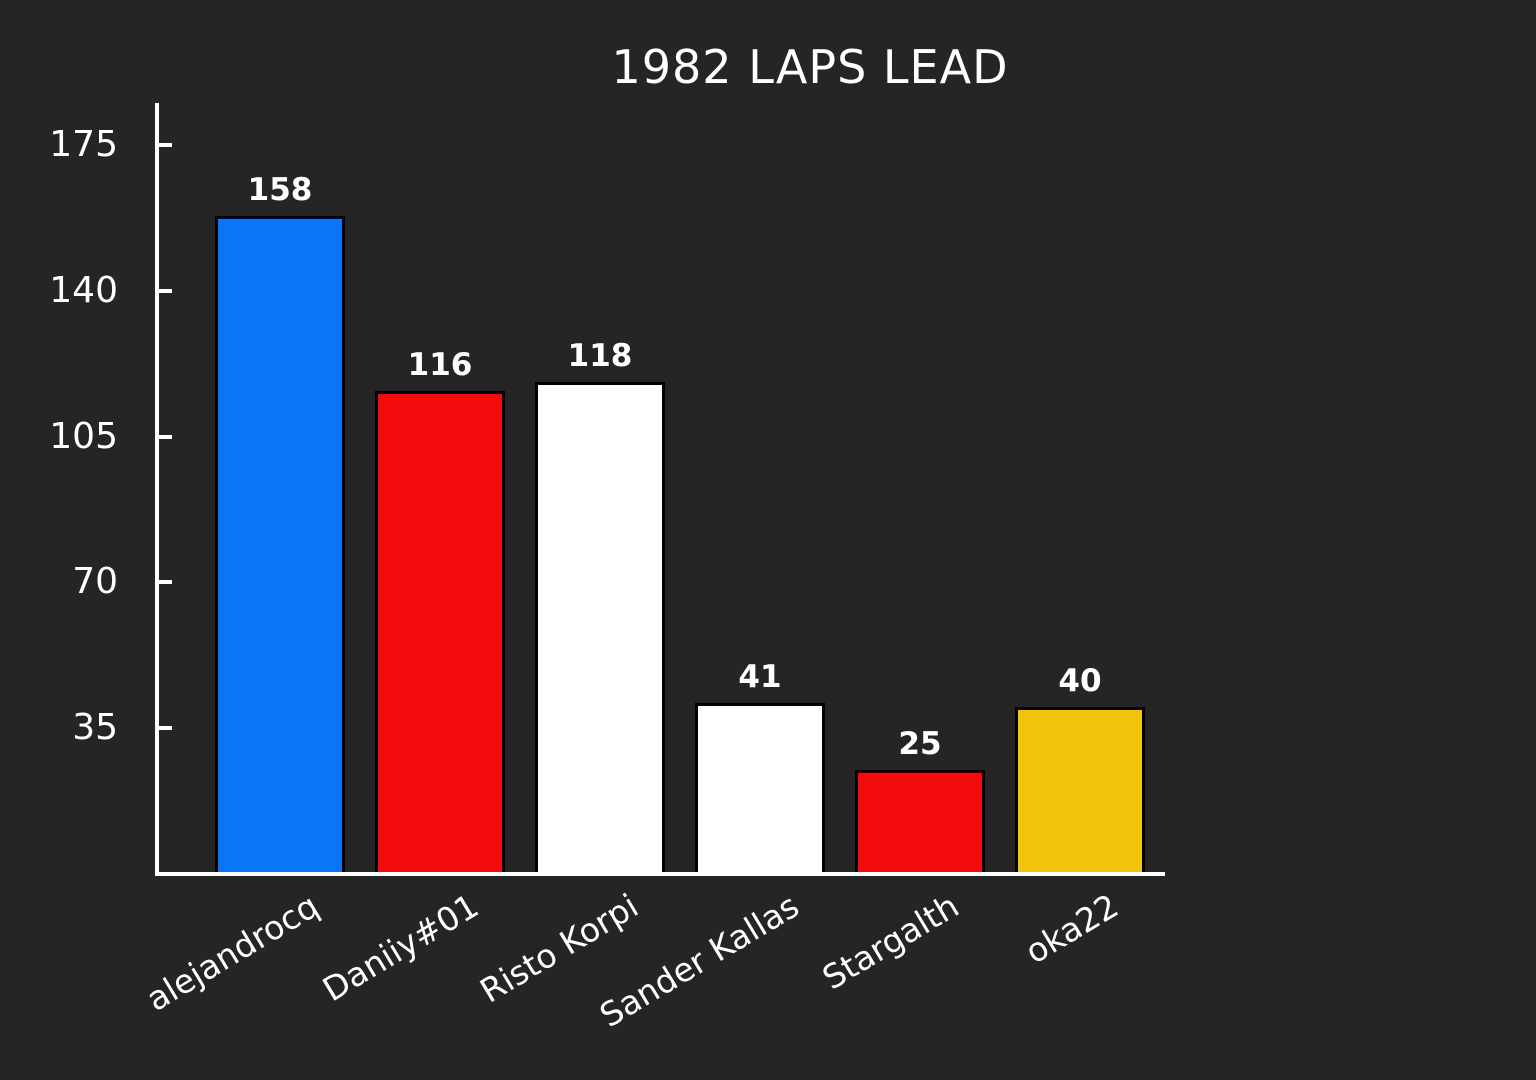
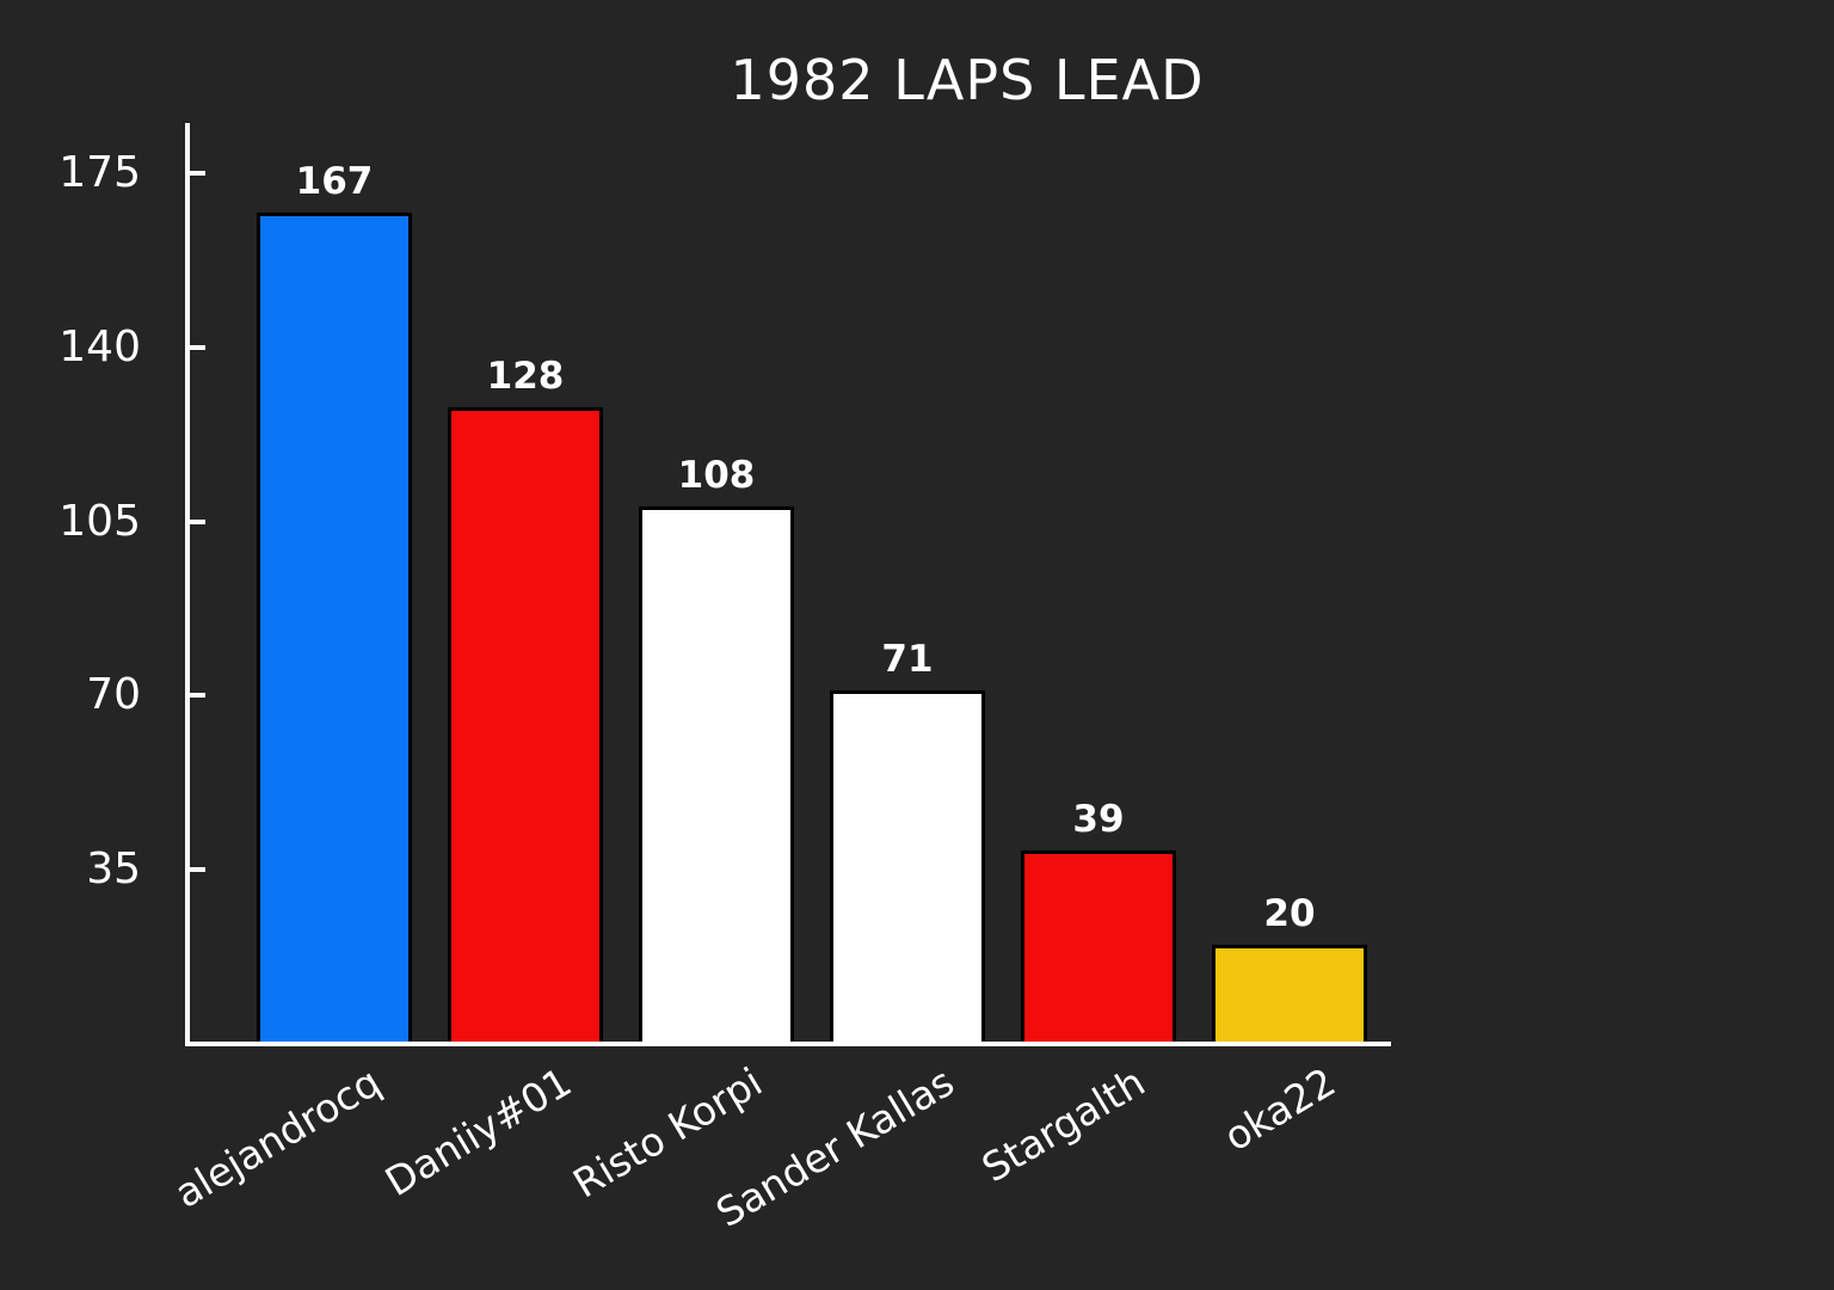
alejandrocq: 158 -> 167
Daniiy#01: 116 -> 128
Risto Korpi: 118 -> 108
Sander Kallas: 41 -> 71
Stargalth: 25 -> 39
oka22: 40 -> 20
